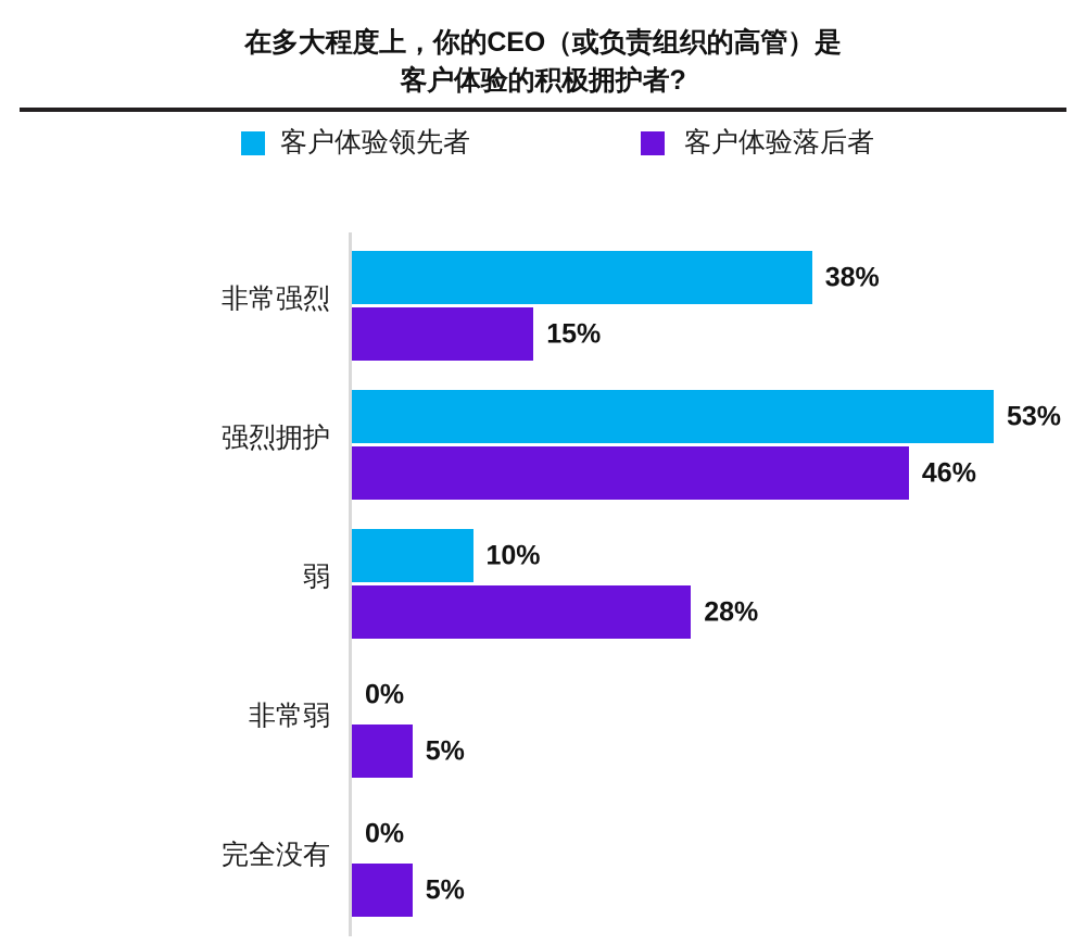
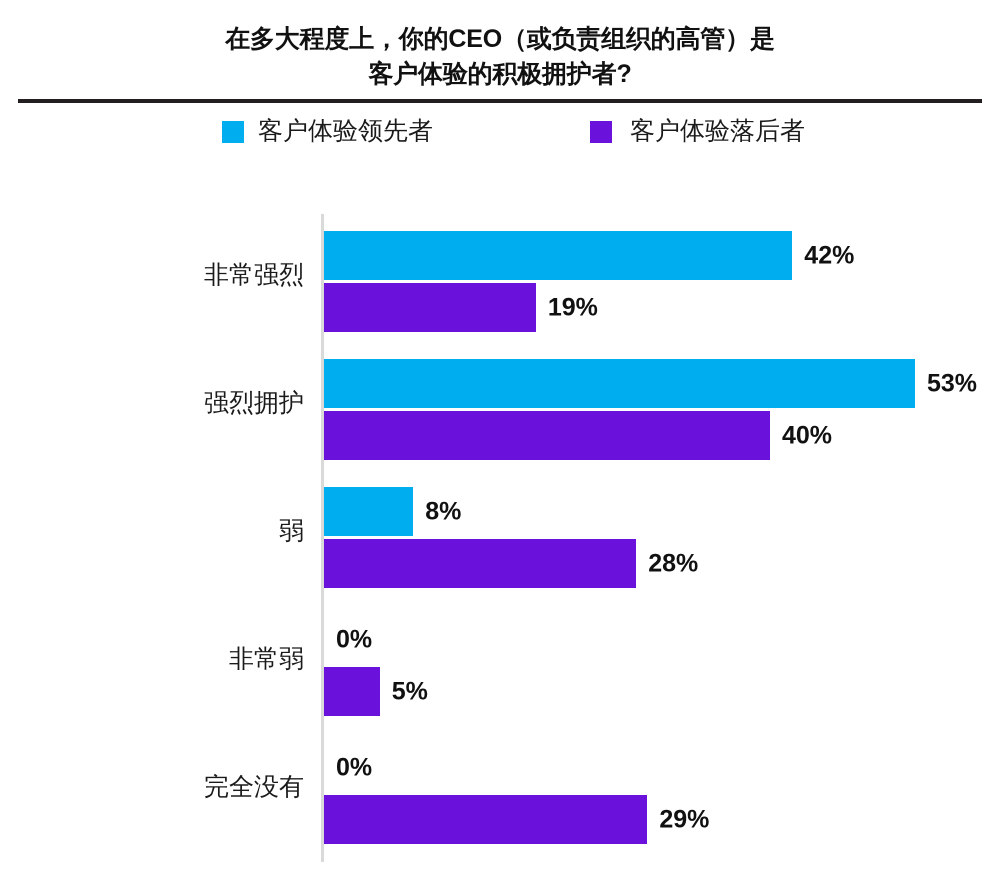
客户体验领先者/非常强烈: 38% -> 42%
客户体验落后者/非常强烈: 15% -> 19%
客户体验落后者/强烈拥护: 46% -> 40%
客户体验领先者/弱: 10% -> 8%
客户体验落后者/完全没有: 5% -> 29%
